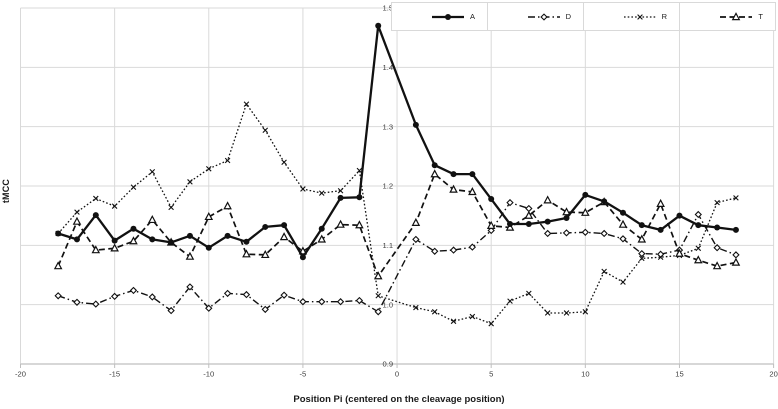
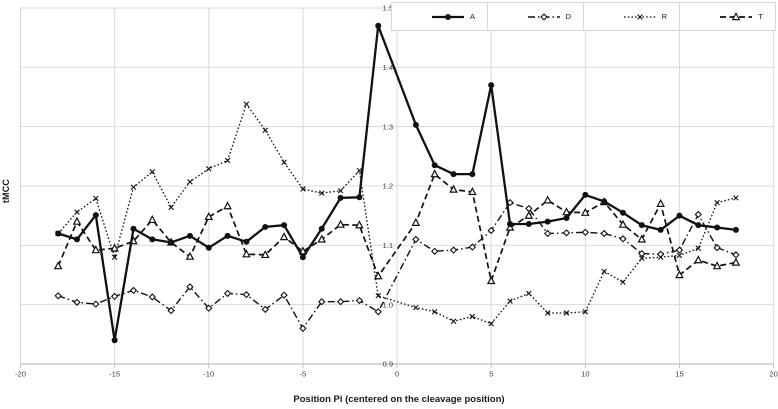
R/-15: 1.17 -> 1.08
A/-15: 1.11 -> 0.94
D/-5: 1.00 -> 0.96
T/5: 1.13 -> 1.04
A/5: 1.18 -> 1.37
T/15: 1.09 -> 1.05
